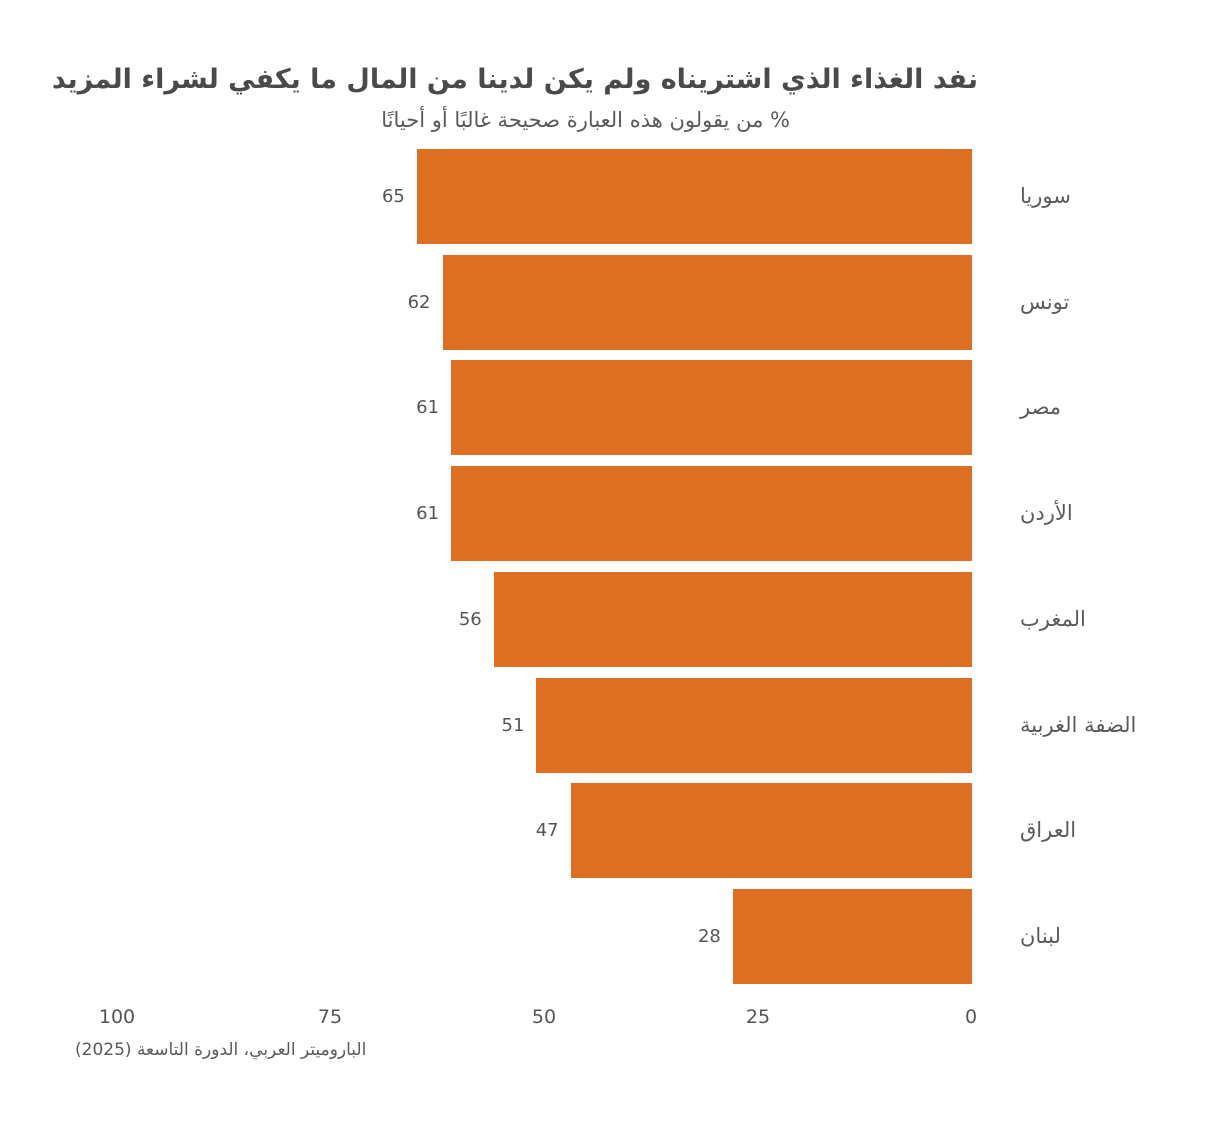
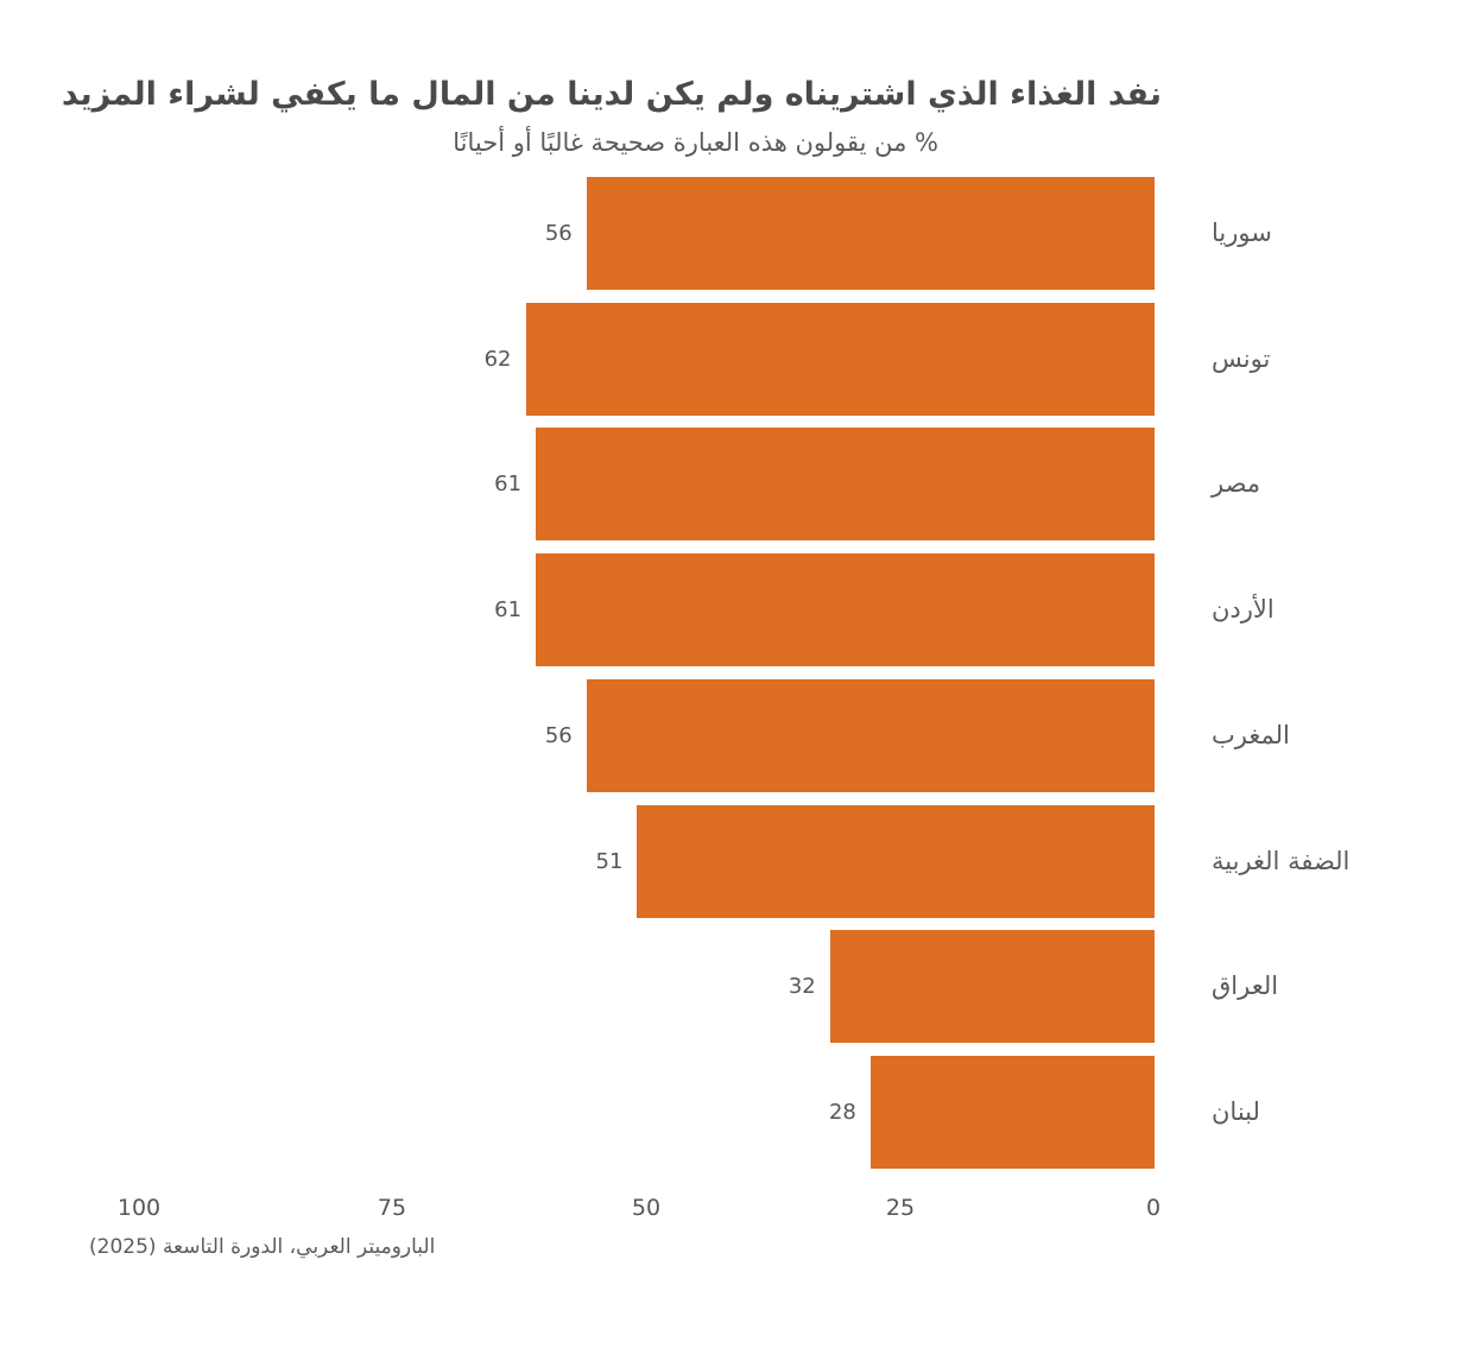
سوريا: 65 -> 56
العراق: 47 -> 32
